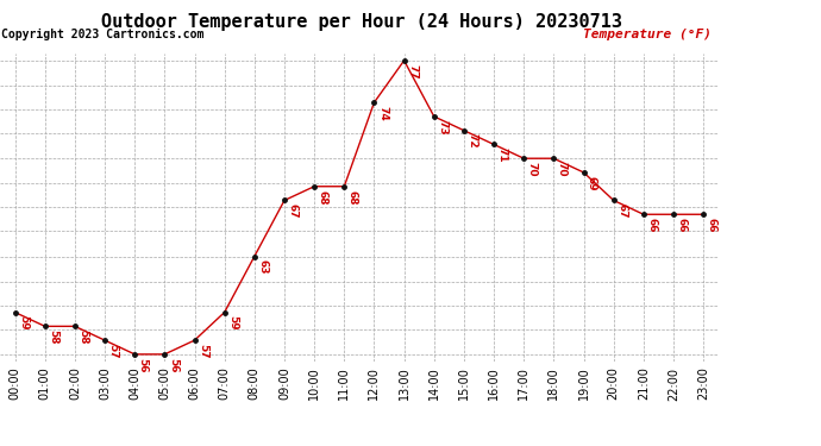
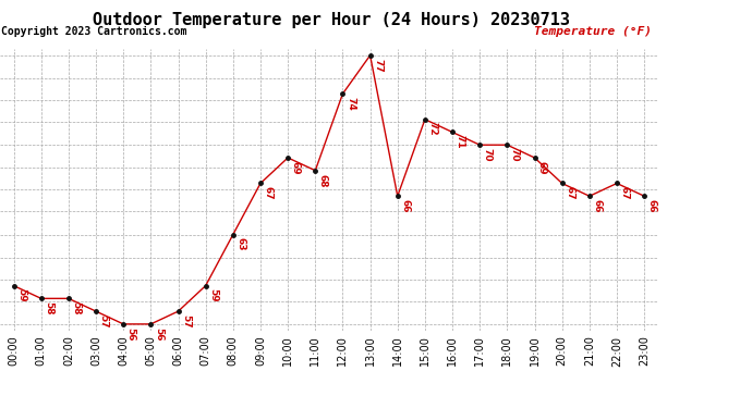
10:00: 68 -> 69
14:00: 73 -> 66
22:00: 66 -> 67
